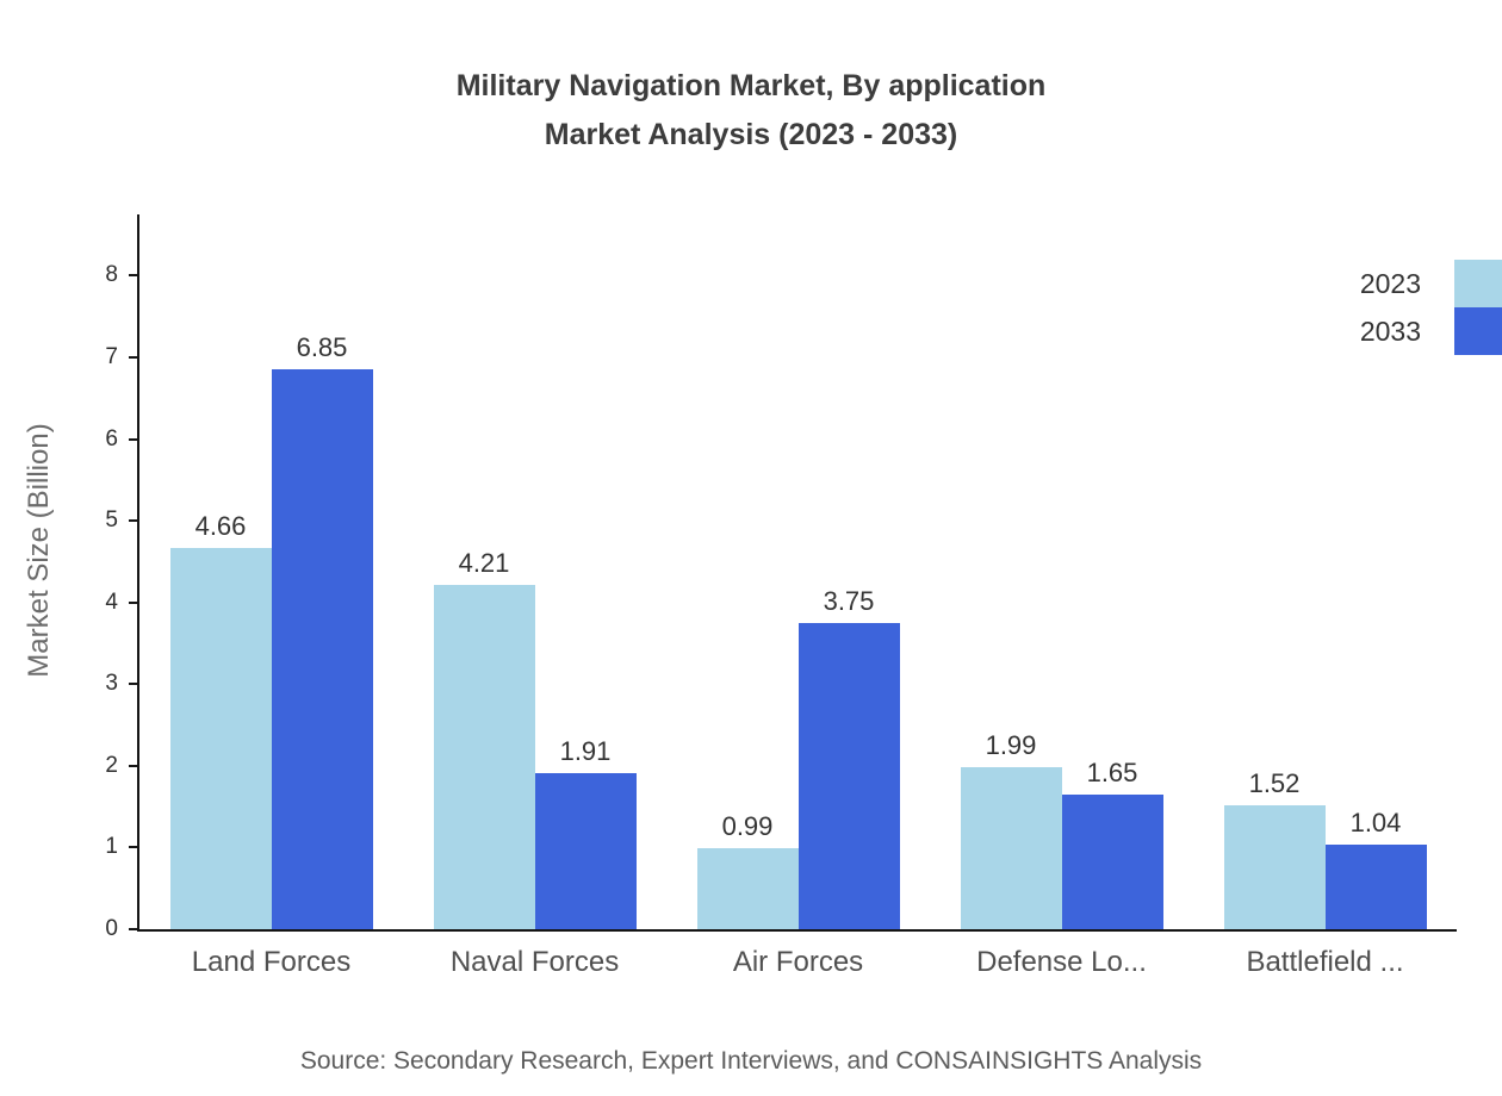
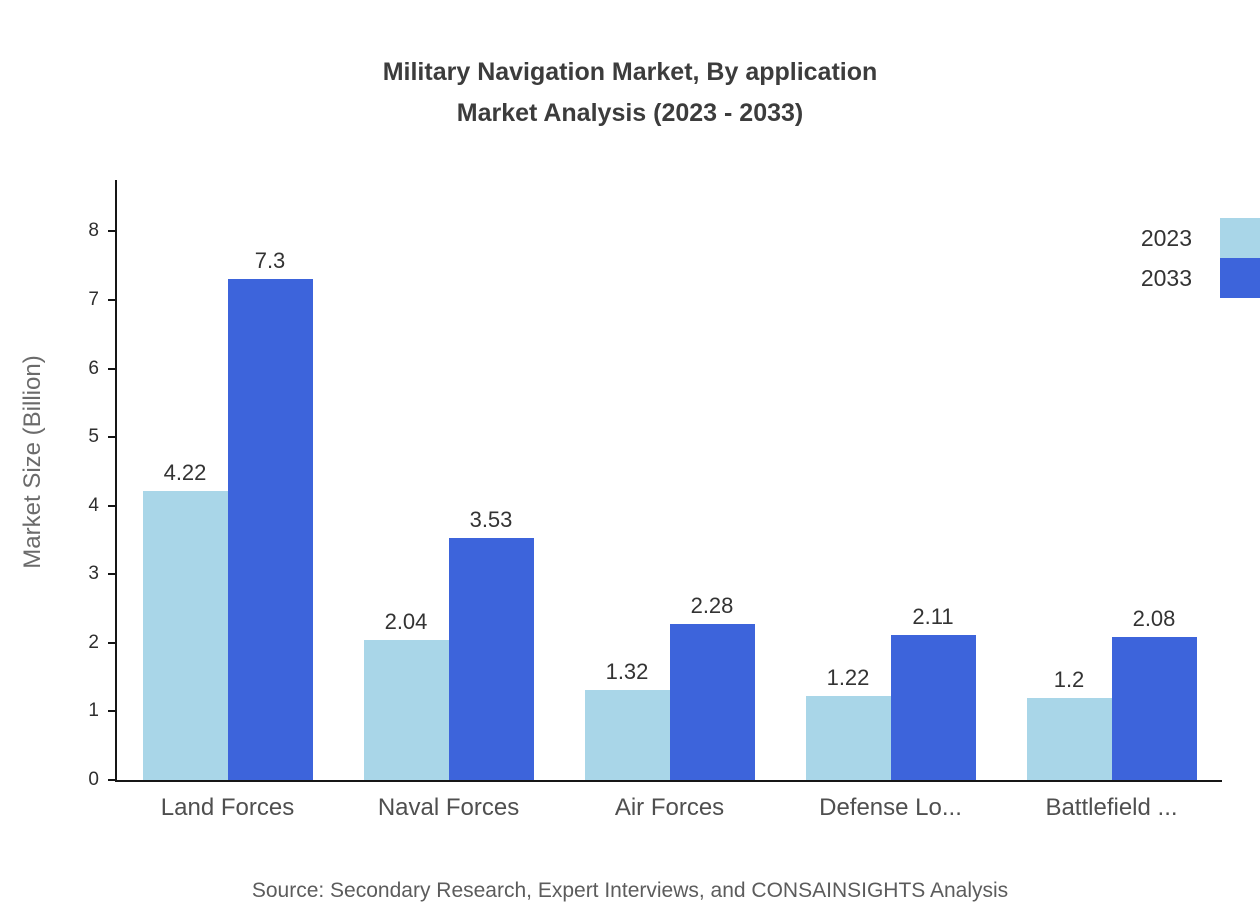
2023/Land Forces: 4.66 -> 4.22
2033/Land Forces: 6.85 -> 7.3
2023/Naval Forces: 4.21 -> 2.04
2033/Naval Forces: 1.91 -> 3.53
2023/Air Forces: 0.99 -> 1.32
2033/Air Forces: 3.75 -> 2.28
2023/Defense Lo...: 1.99 -> 1.22
2033/Defense Lo...: 1.65 -> 2.11
2023/Battlefield ...: 1.52 -> 1.2
2033/Battlefield ...: 1.04 -> 2.08
